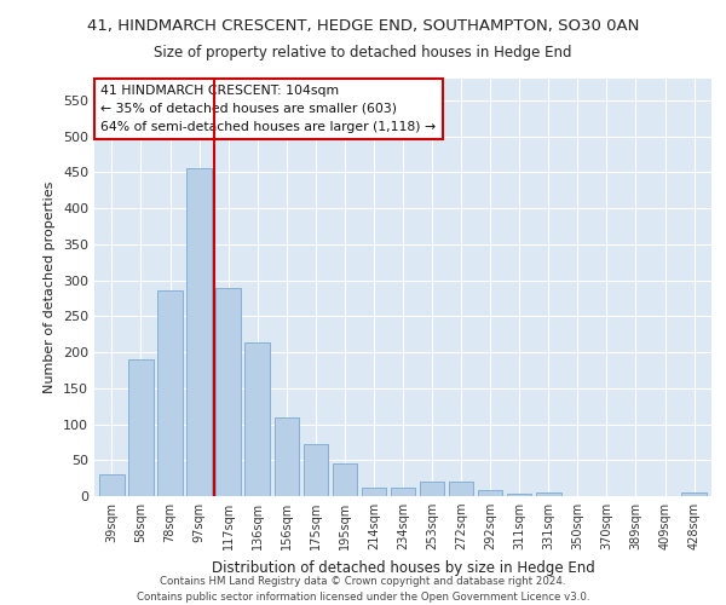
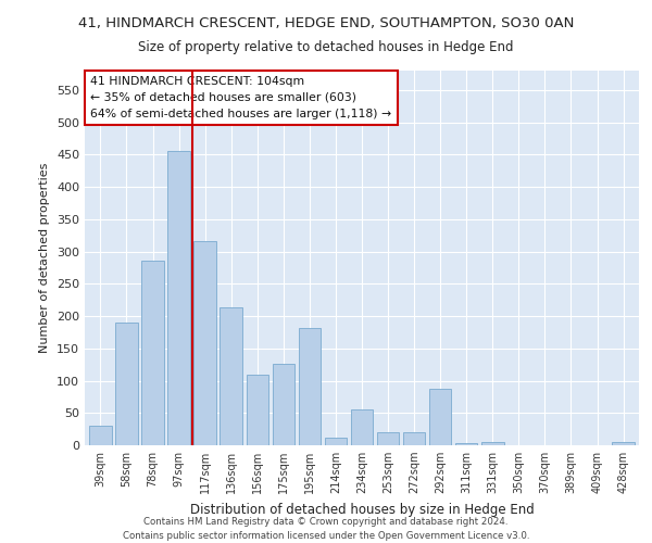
117sqm: 290 -> 316
175sqm: 73 -> 126
195sqm: 46 -> 182
234sqm: 12 -> 56
292sqm: 8 -> 88
